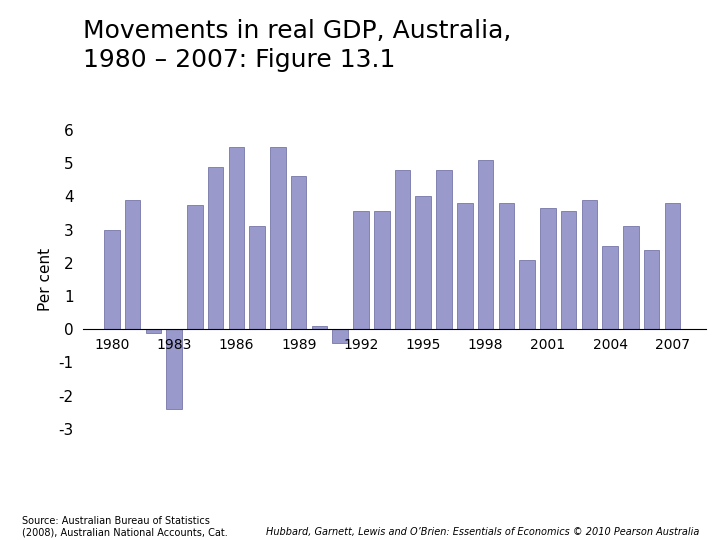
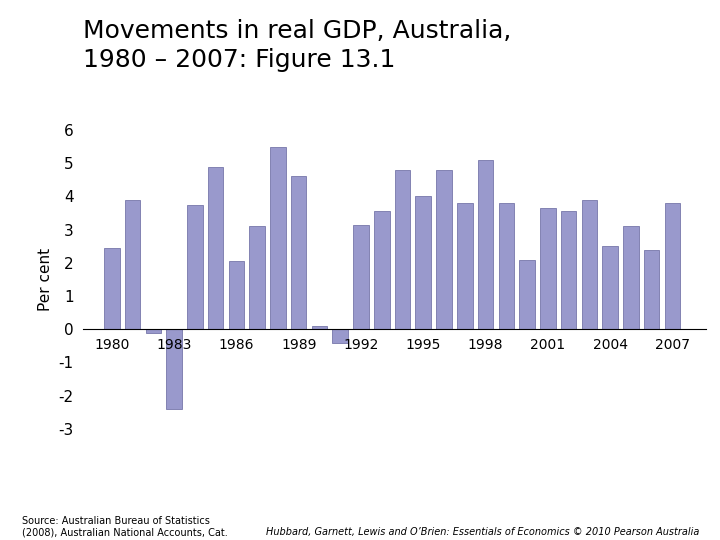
1980: 3.00 -> 2.45
1986: 5.50 -> 2.05
1992: 3.55 -> 3.15
